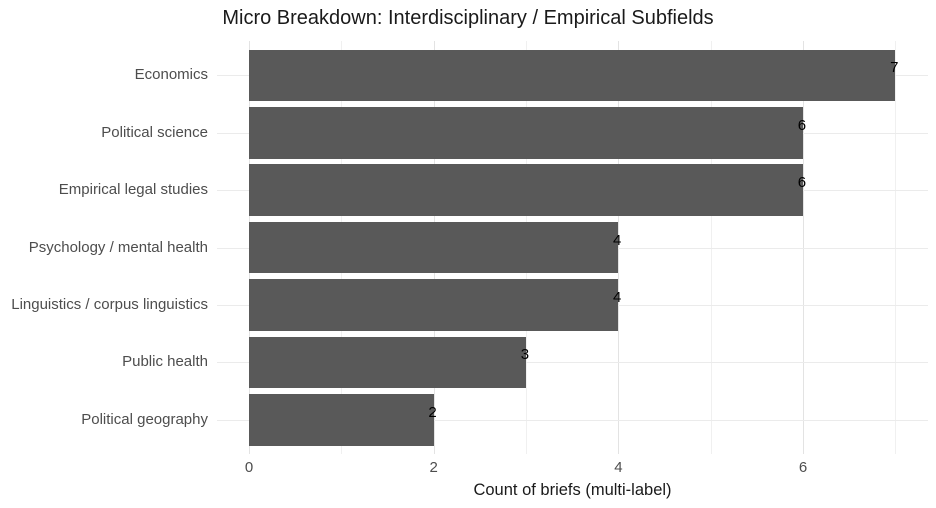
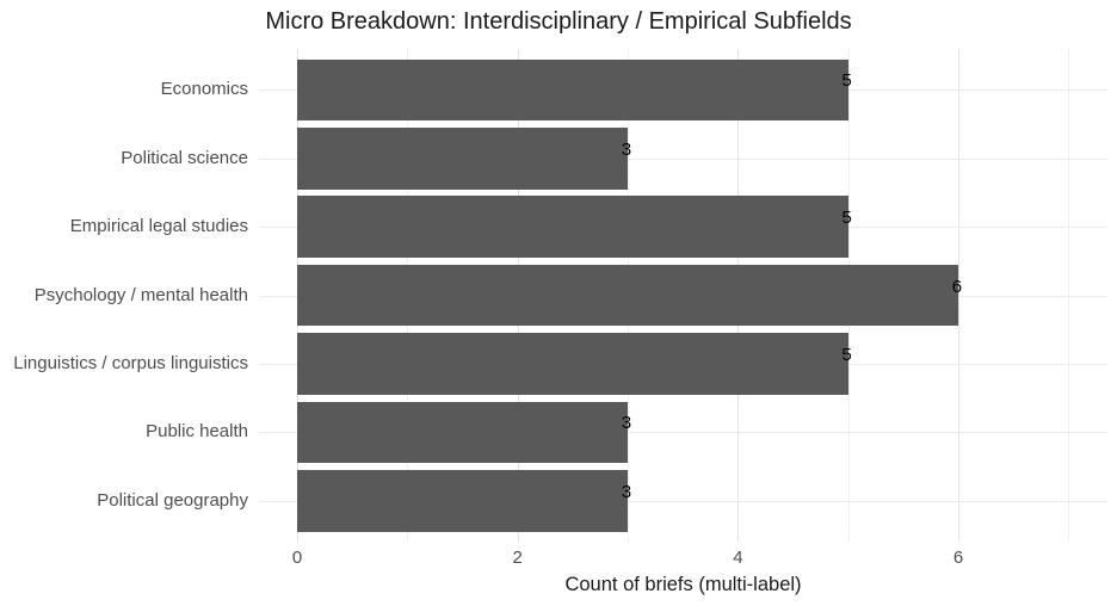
Economics: 7 -> 5
Political science: 6 -> 3
Empirical legal studies: 6 -> 5
Psychology / mental health: 4 -> 6
Linguistics / corpus linguistics: 4 -> 5
Political geography: 2 -> 3
